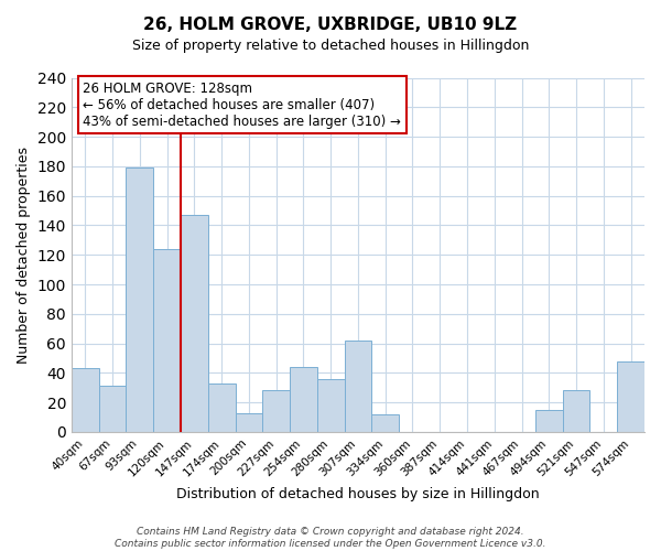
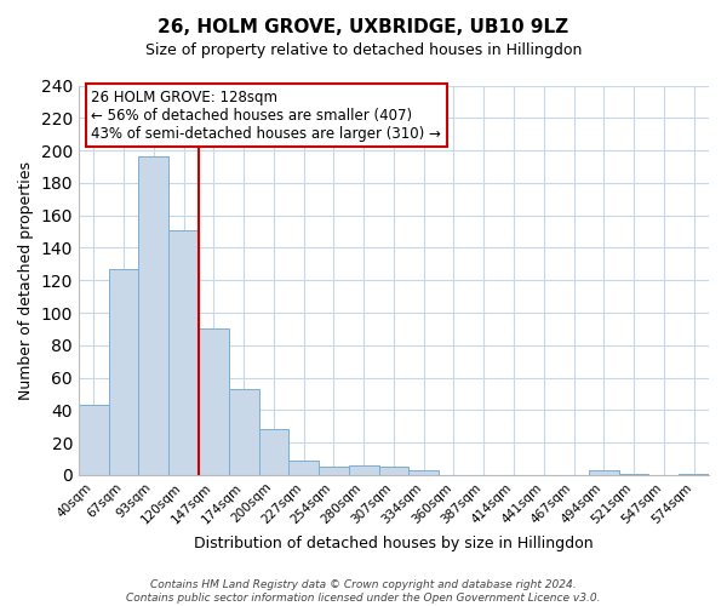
67sqm: 31 -> 127
93sqm: 179 -> 196
120sqm: 124 -> 151
147sqm: 147 -> 90
174sqm: 33 -> 53
200sqm: 13 -> 28
227sqm: 28 -> 9
254sqm: 44 -> 5
280sqm: 36 -> 6
307sqm: 62 -> 5
334sqm: 12 -> 3
494sqm: 15 -> 3
521sqm: 28 -> 1
574sqm: 48 -> 1
